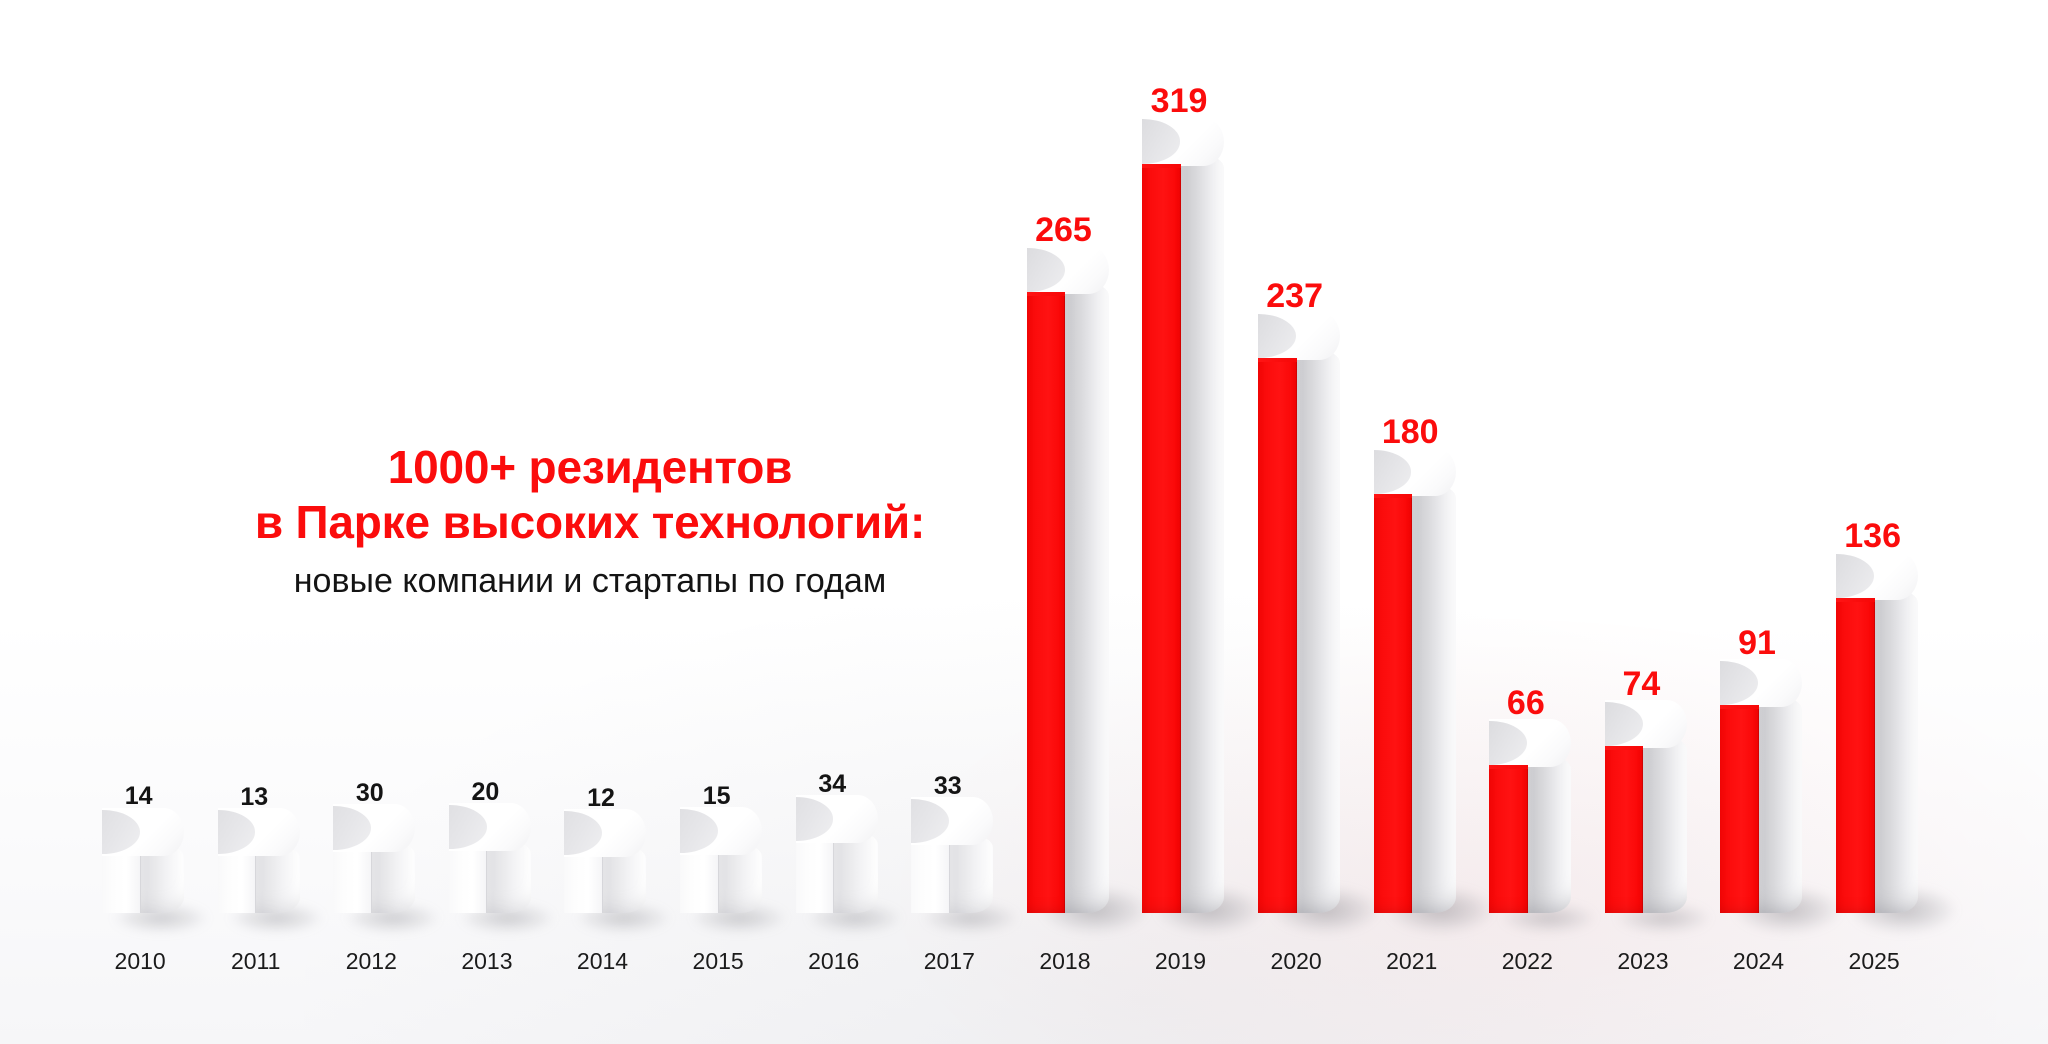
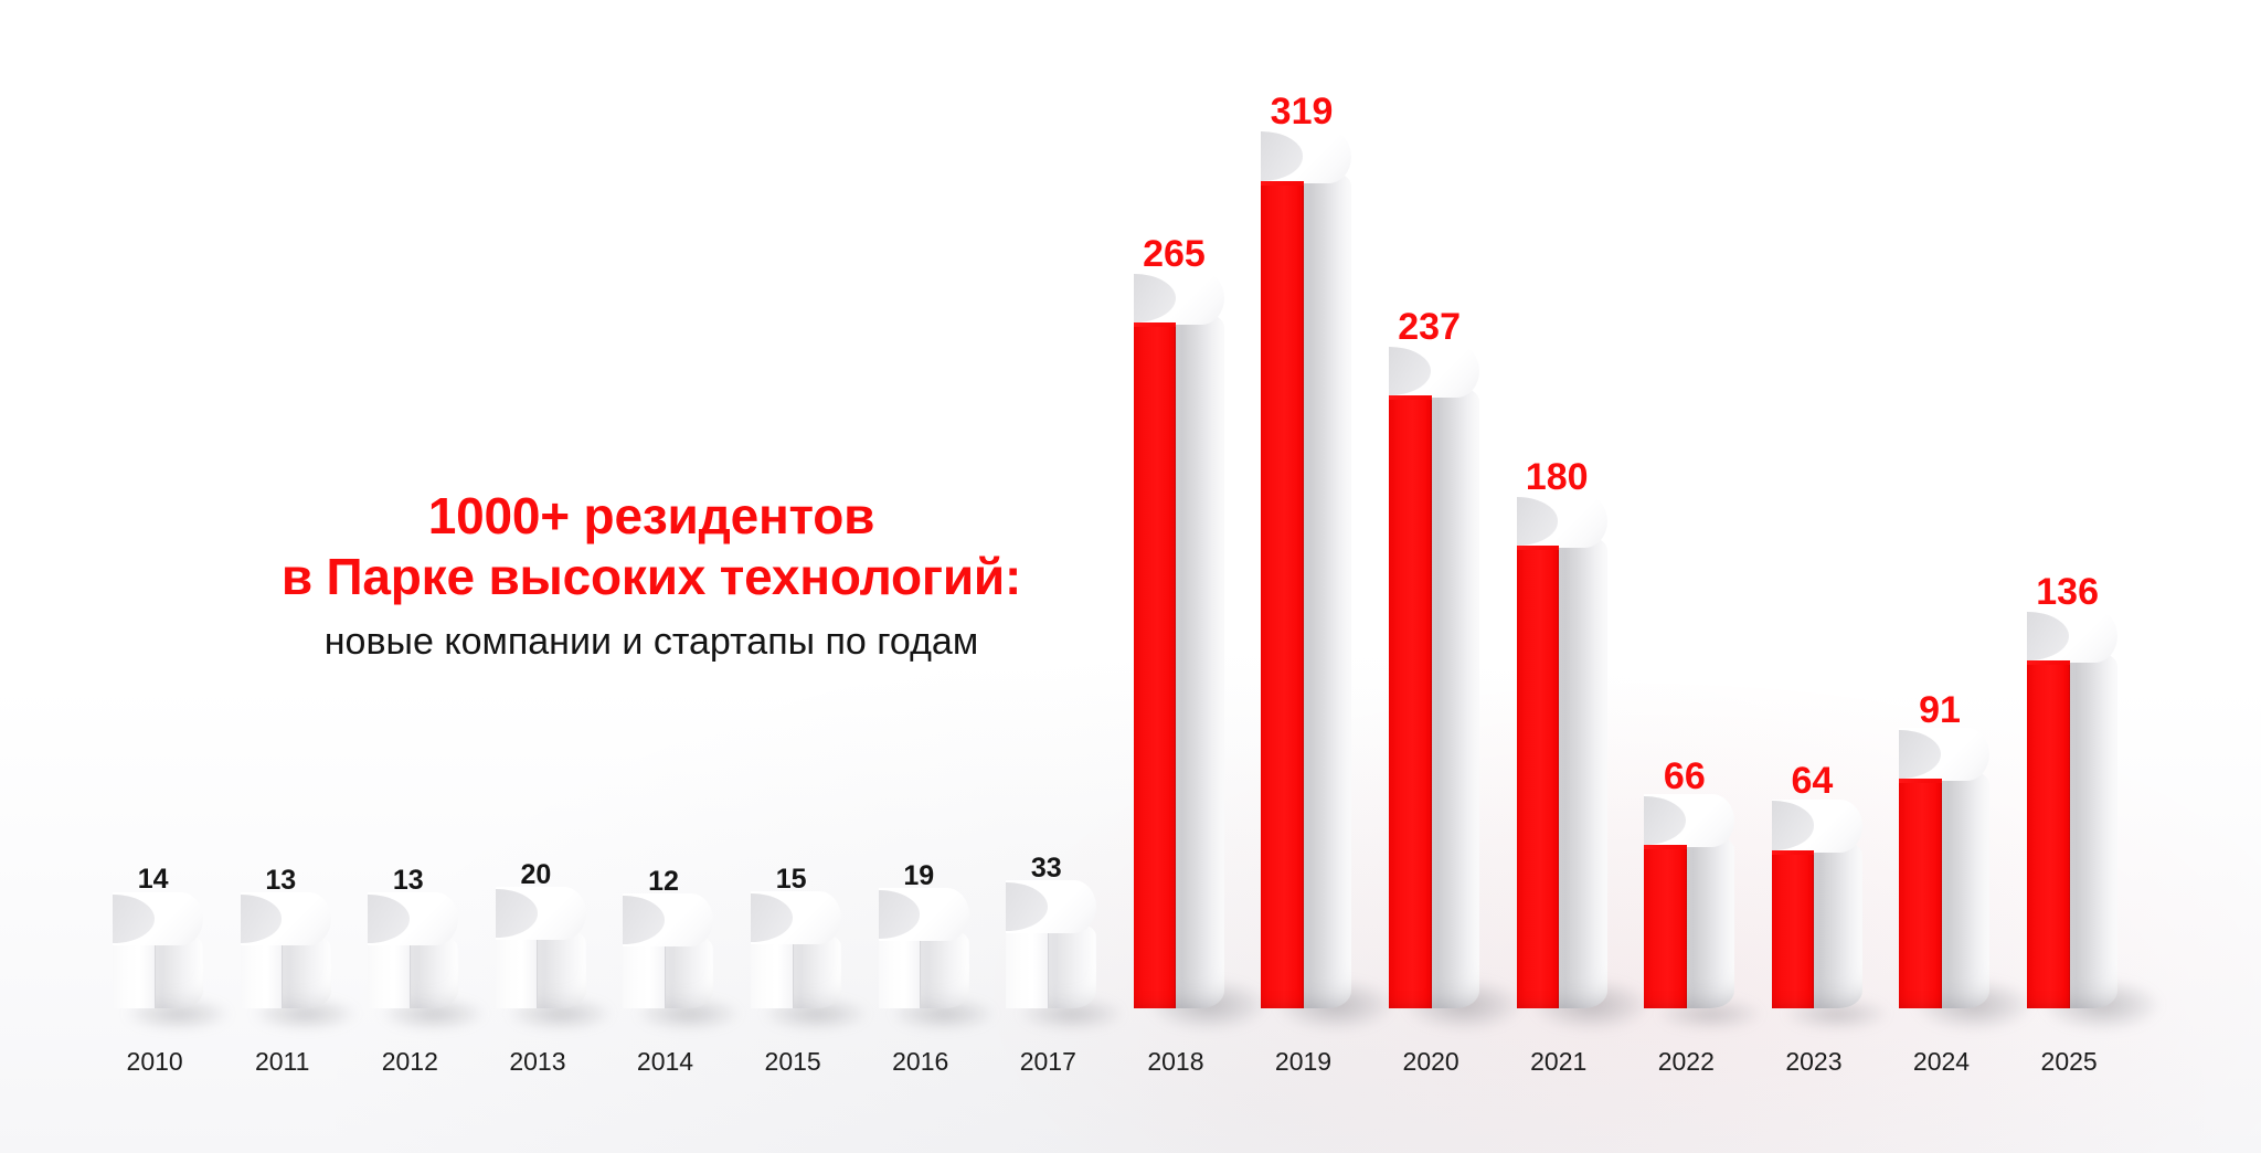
2012: 30 -> 13
2016: 34 -> 19
2023: 74 -> 64
